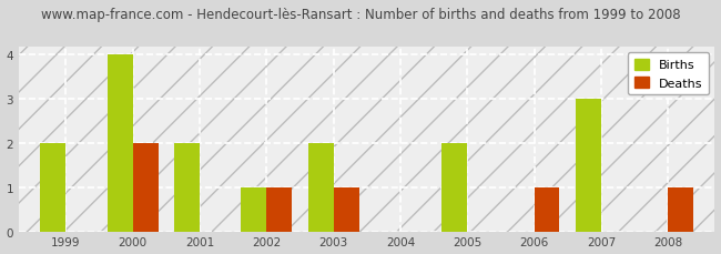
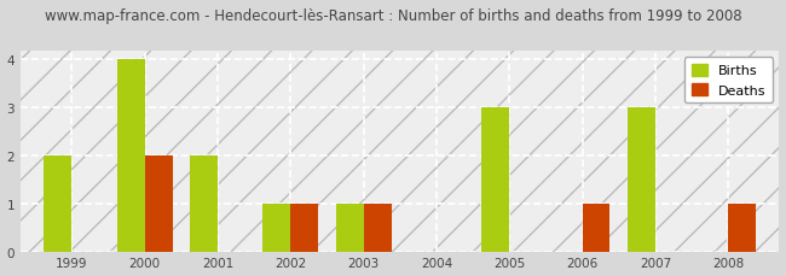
Births/2003: 2 -> 1
Births/2005: 2 -> 3
